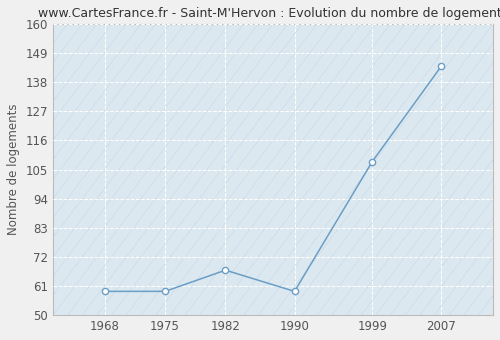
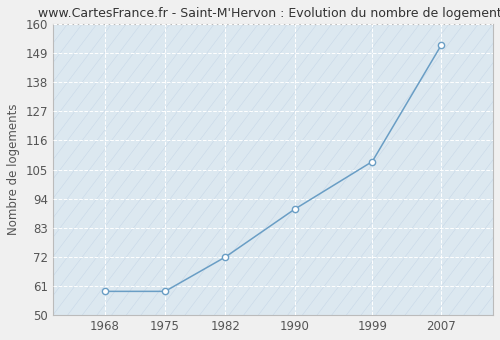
1982: 67 -> 72
1990: 59 -> 90
2007: 144 -> 152
